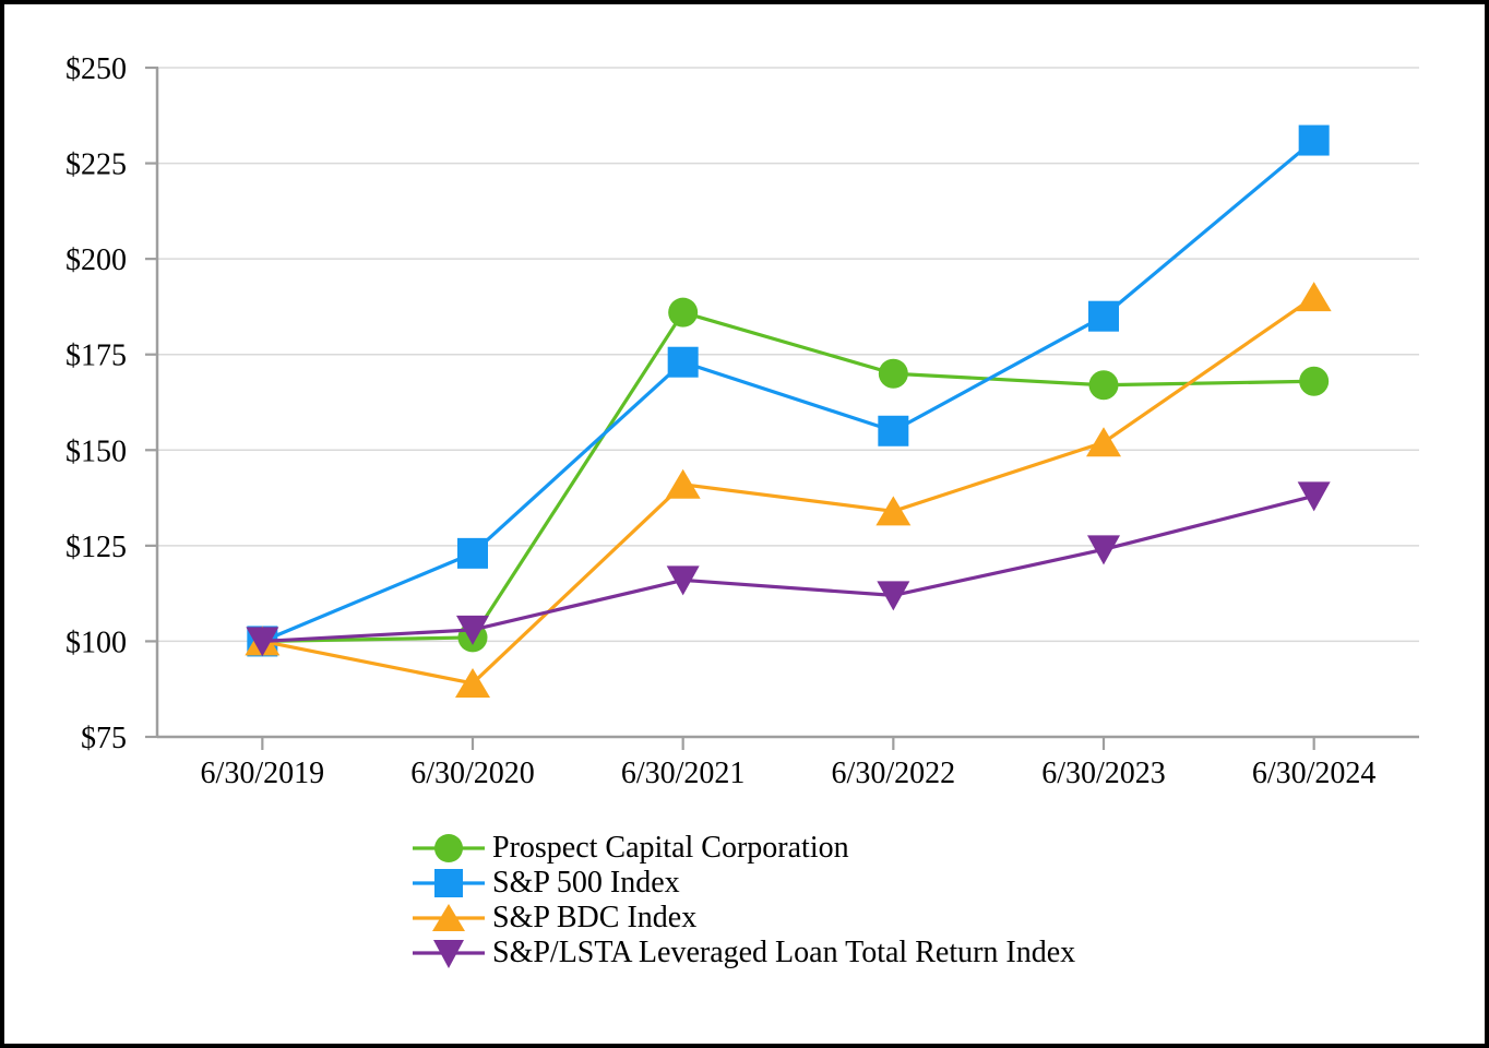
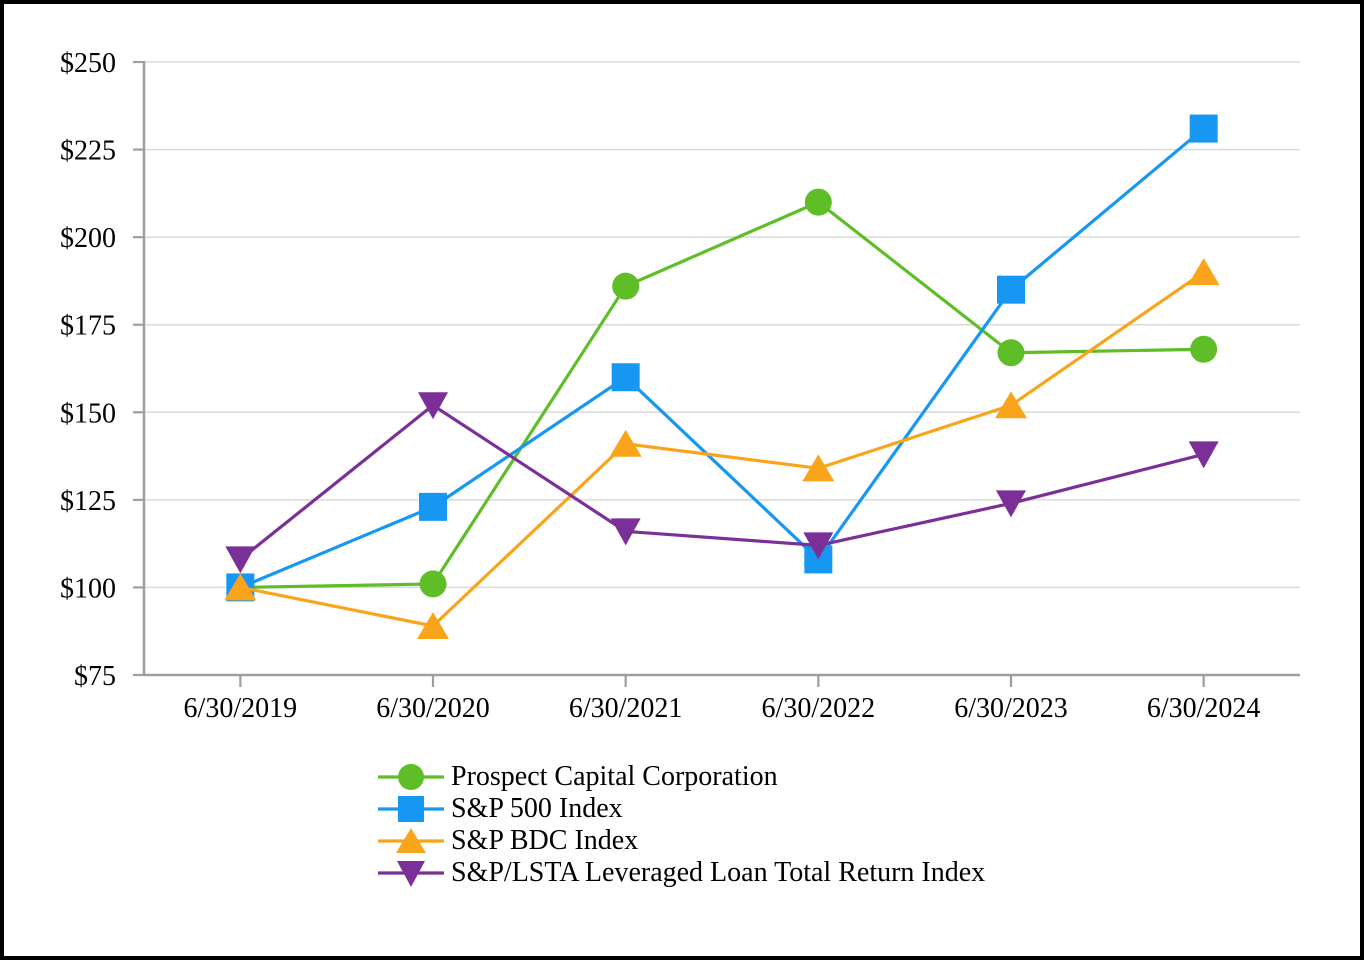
S&P/LSTA Leveraged Loan Total Return Index/6/30/2019: $100 -> $108
S&P/LSTA Leveraged Loan Total Return Index/6/30/2020: $103 -> $152
S&P 500 Index/6/30/2021: $173 -> $160
Prospect Capital Corporation/6/30/2022: $170 -> $210
S&P 500 Index/6/30/2022: $155 -> $108
